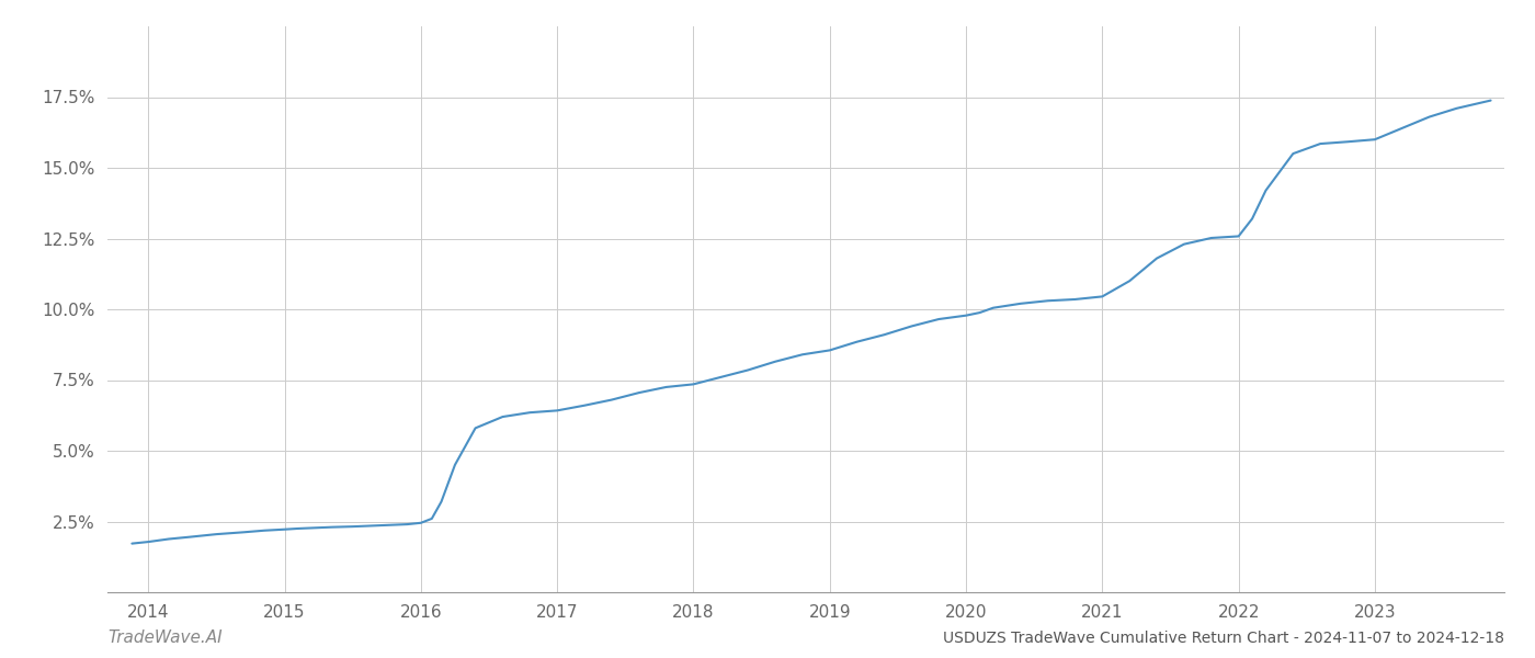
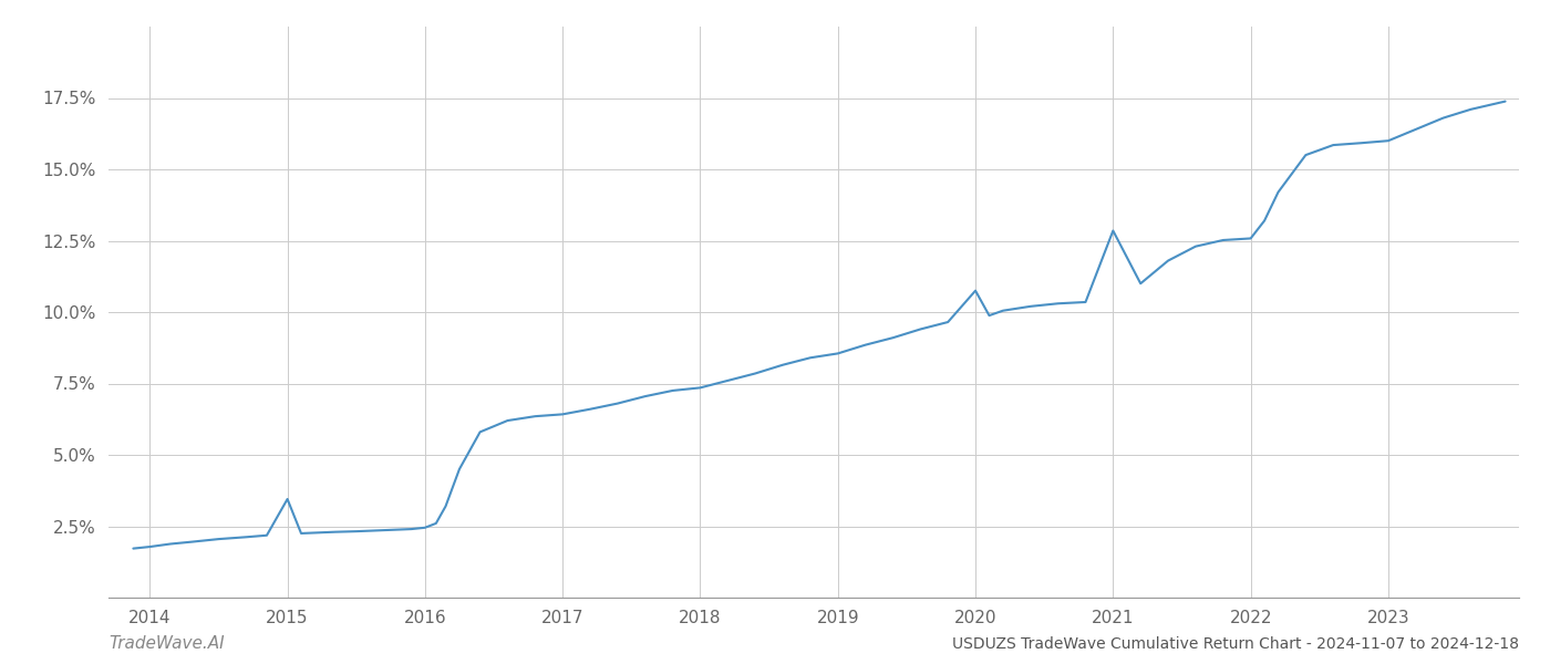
2015: 2.22% -> 3.45%
2020: 9.78% -> 10.75%
2021: 10.45% -> 12.85%
